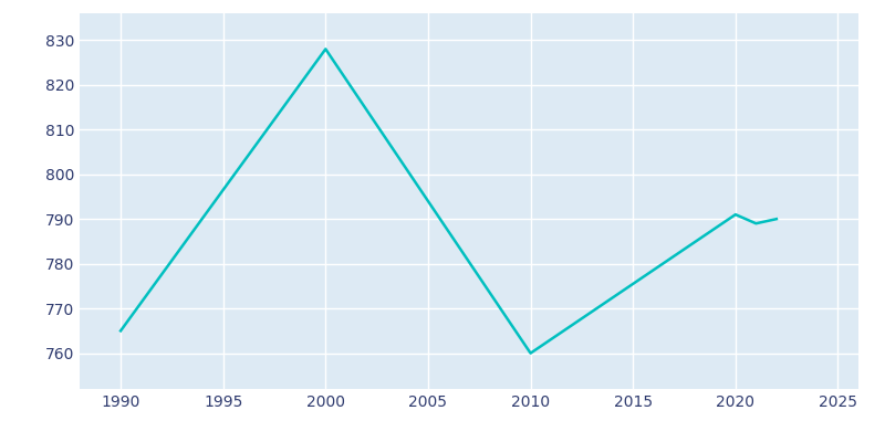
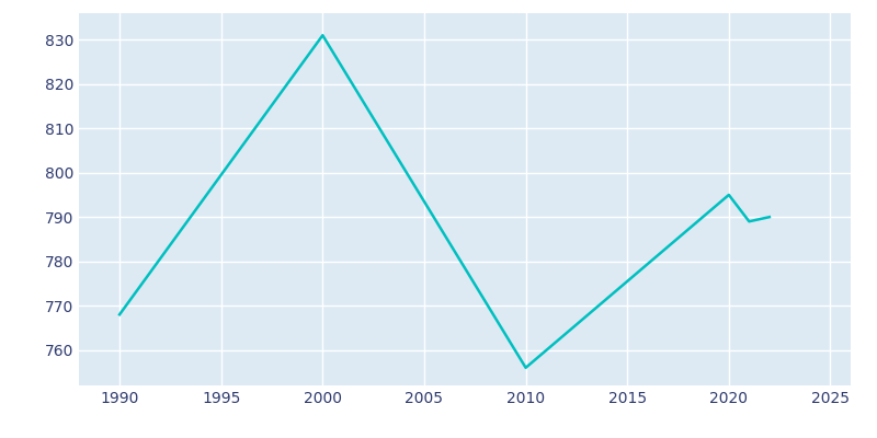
1990: 765 -> 768
2000: 828 -> 831
2010: 760 -> 756
2020: 791 -> 795
